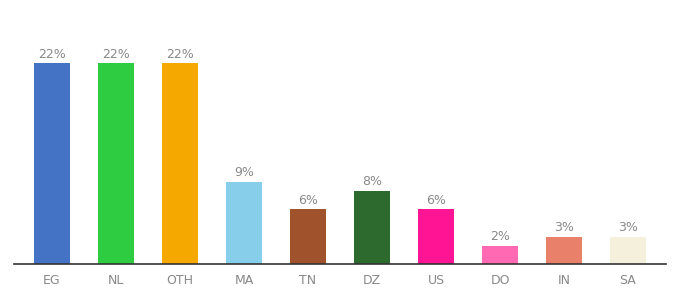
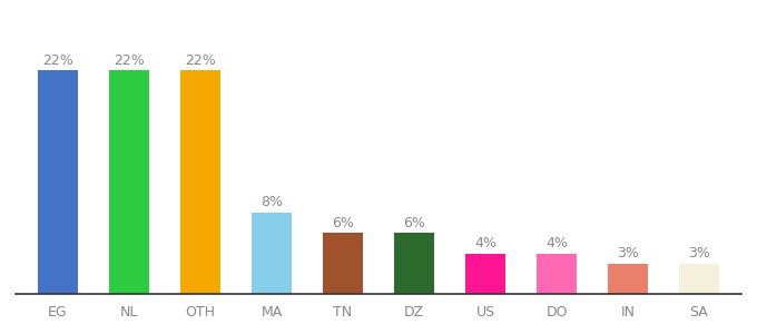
MA: 9% -> 8%
DZ: 8% -> 6%
US: 6% -> 4%
DO: 2% -> 4%
